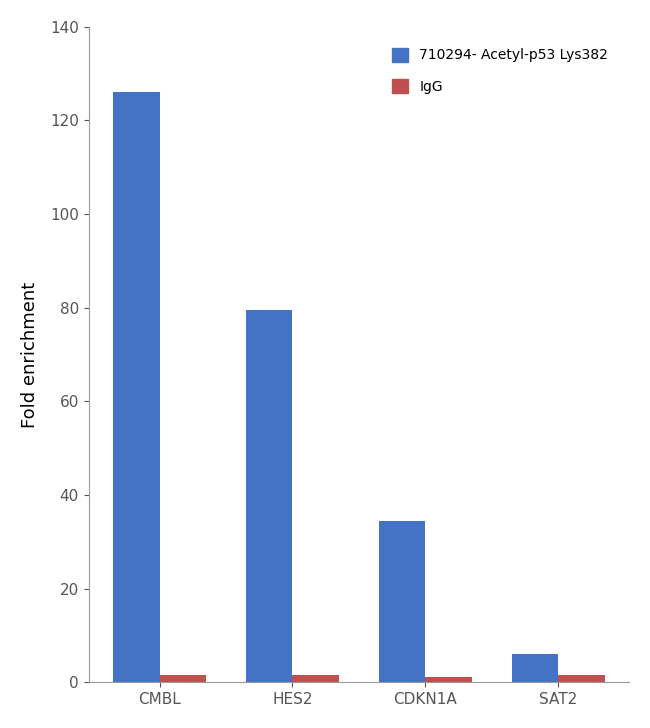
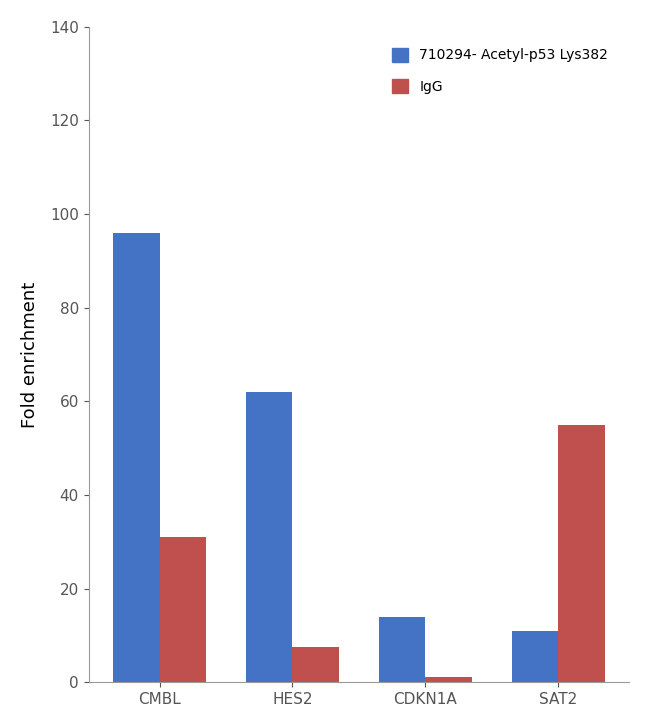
710294- Acetyl-p53 Lys382/CMBL: 126.0 -> 96.0
IgG/CMBL: 1.5 -> 31.0
710294- Acetyl-p53 Lys382/HES2: 79.5 -> 62.0
IgG/HES2: 1.5 -> 7.5
710294- Acetyl-p53 Lys382/CDKN1A: 34.5 -> 14.0
710294- Acetyl-p53 Lys382/SAT2: 6.0 -> 11.0
IgG/SAT2: 1.5 -> 55.0
